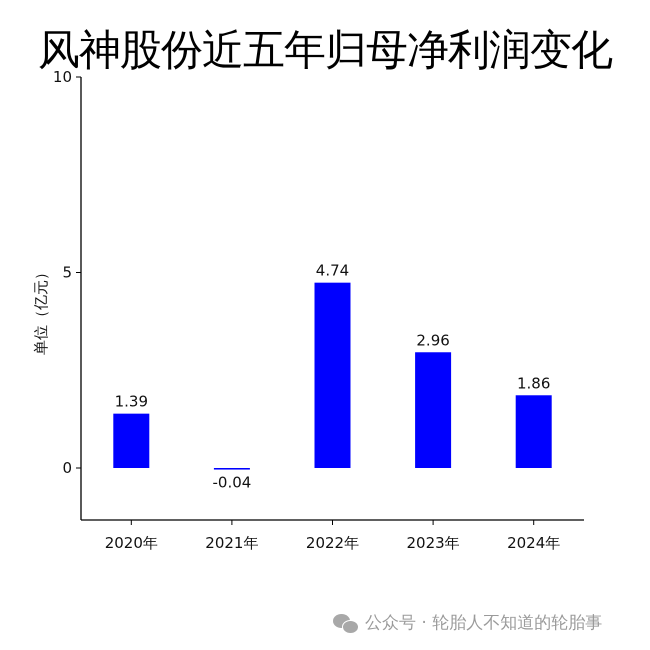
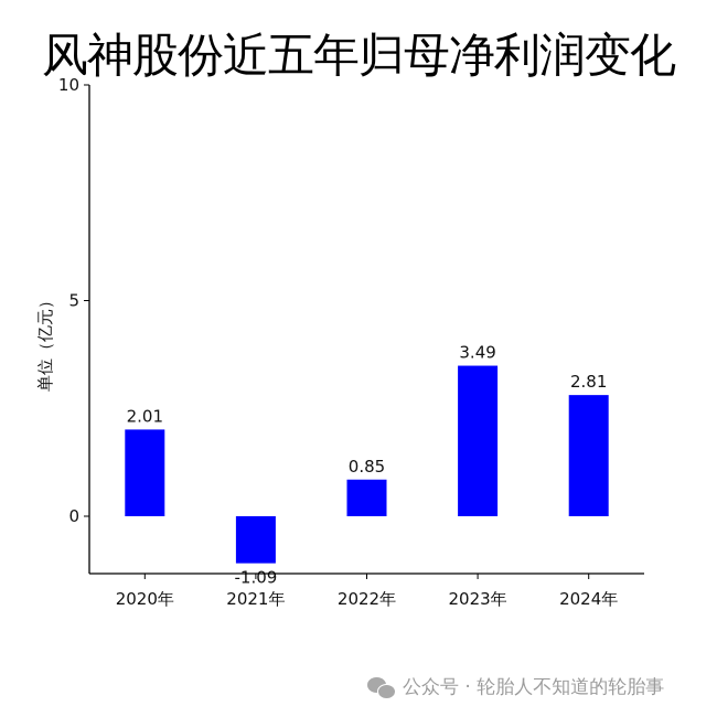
2020年: 1.39 -> 2.01
2021年: -0.04 -> -1.09
2022年: 4.74 -> 0.85
2023年: 2.96 -> 3.49
2024年: 1.86 -> 2.81
